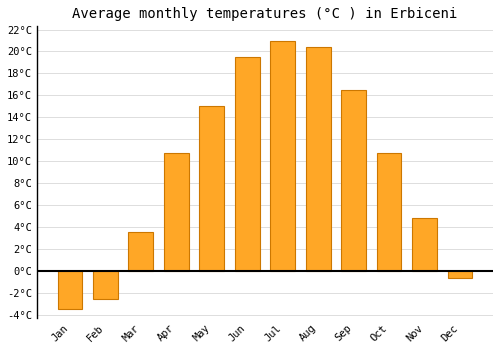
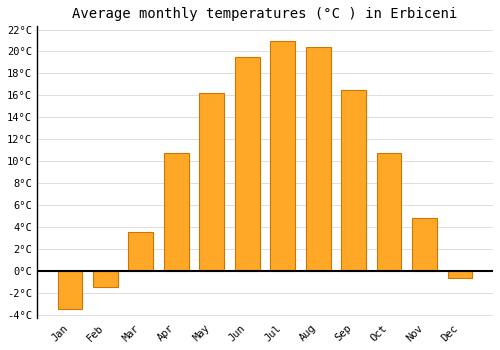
Feb: -2.6°C -> -1.5°C
May: 15.0°C -> 16.2°C
